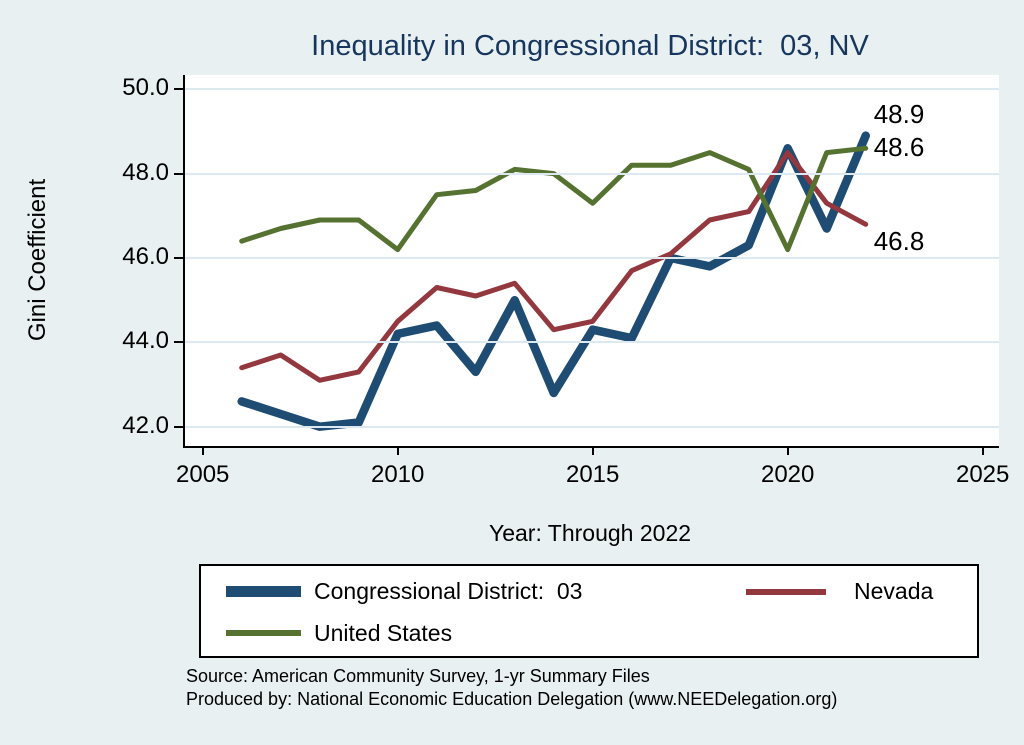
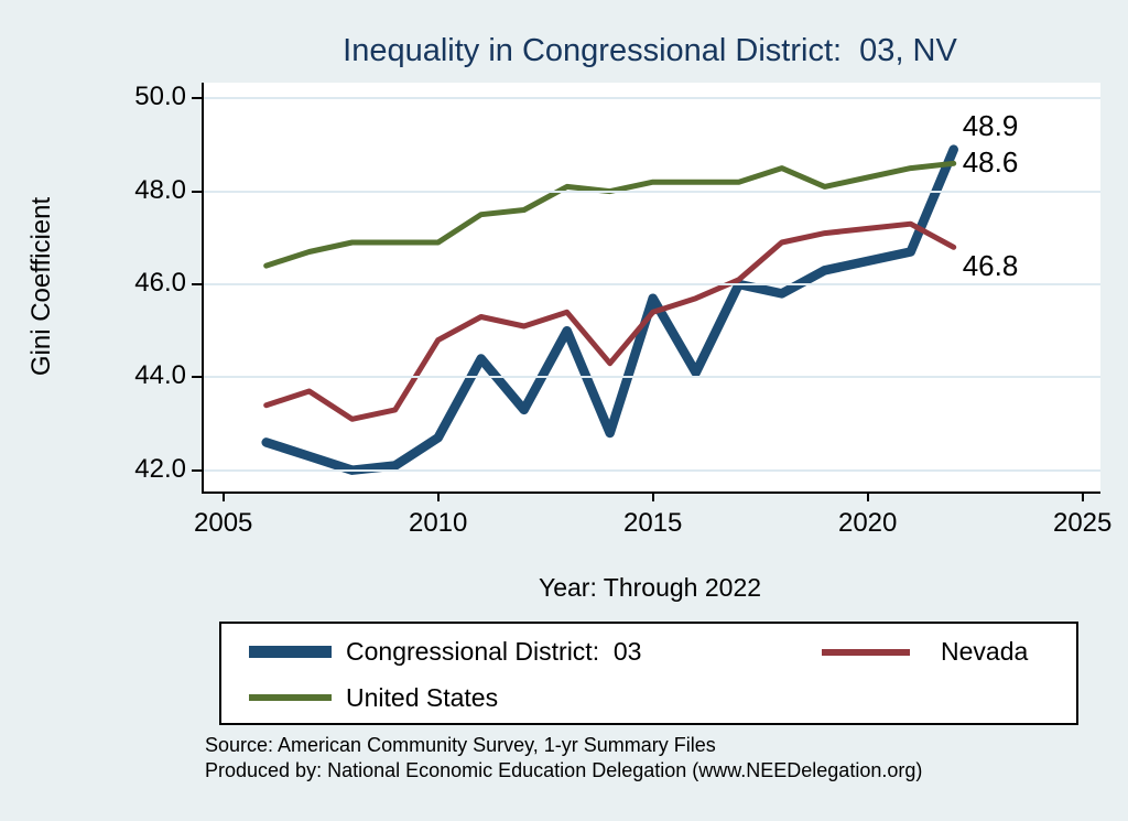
Congressional District: 03/2010: 44.2 -> 42.7
Nevada/2010: 44.5 -> 44.8
United States/2010: 46.2 -> 46.9
Congressional District: 03/2015: 44.3 -> 45.7
Nevada/2015: 44.5 -> 45.4
United States/2015: 47.3 -> 48.2
Congressional District: 03/2020: 48.6 -> 46.5
Nevada/2020: 48.5 -> 47.2
United States/2020: 46.2 -> 48.3
